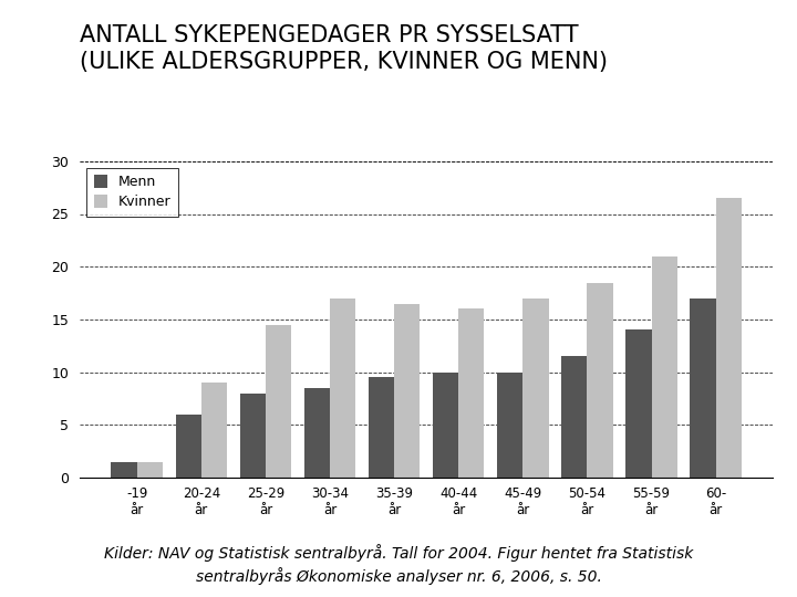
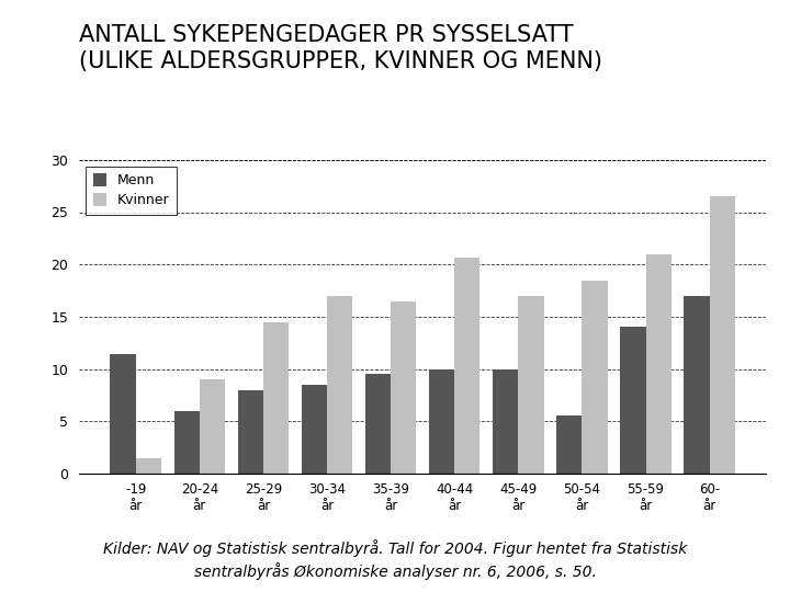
Menn/-19 år: 1.5 -> 11.4
Kvinner/40-44 år: 16.0 -> 20.6
Menn/50-54 år: 11.5 -> 5.6
